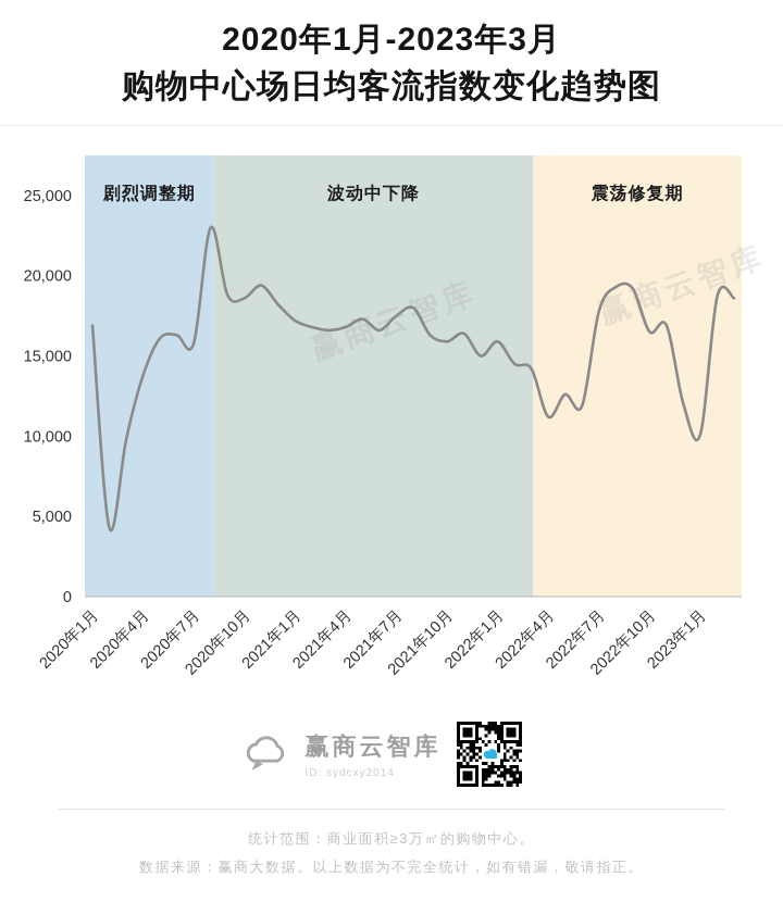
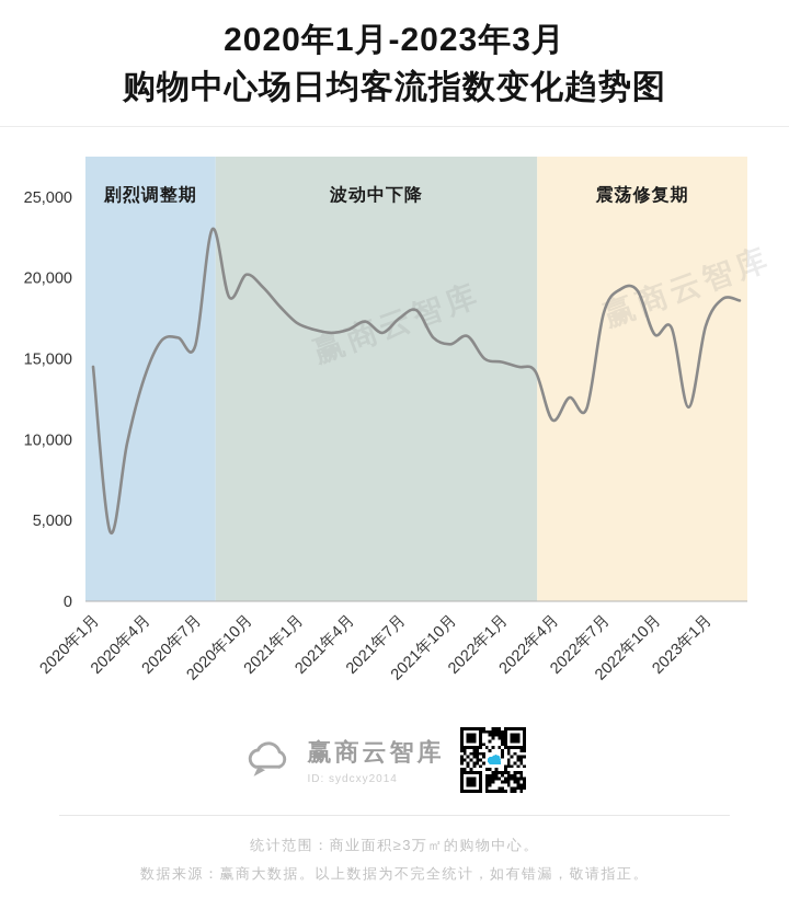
2020年1月: 16900 -> 14500
2020年10月: 18600 -> 20200
2022年1月: 15900 -> 14800
2023年1月: 10100 -> 17000
